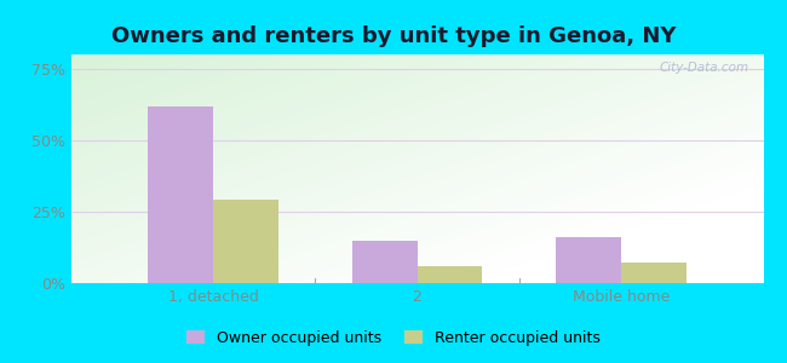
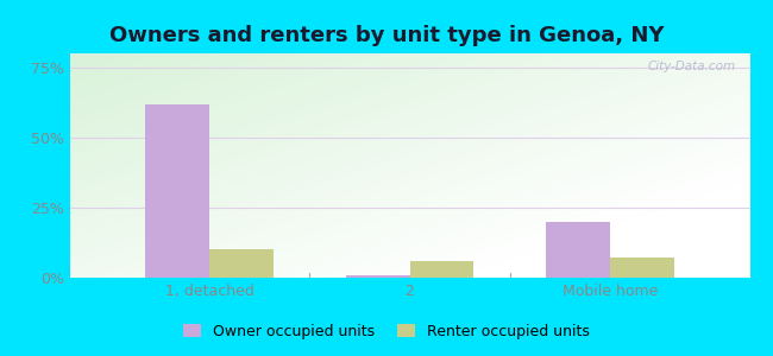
Renter occupied units/1, detached: 29% -> 10%
Owner occupied units/2: 15% -> 1%
Owner occupied units/Mobile home: 16% -> 20%
